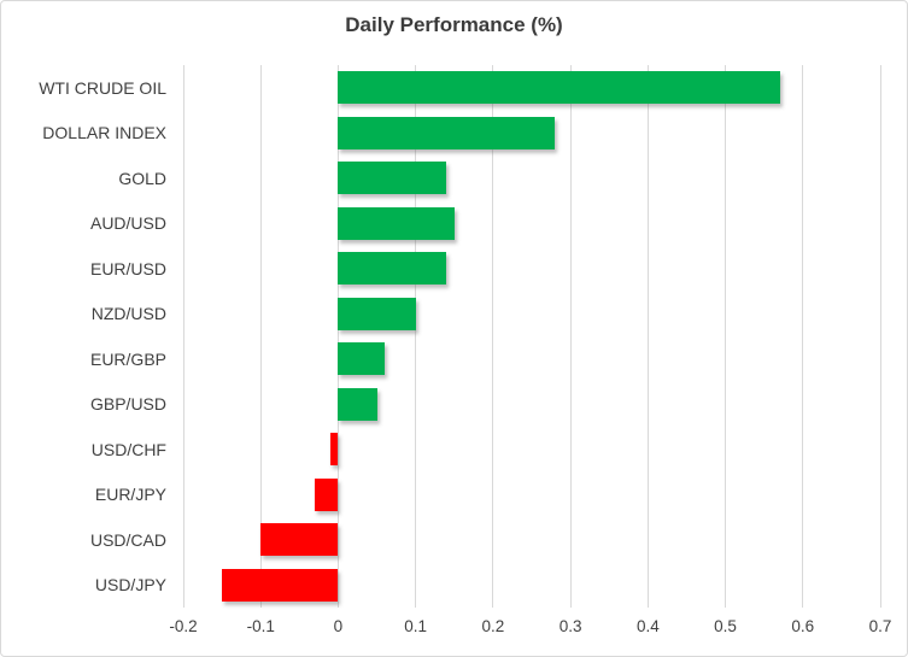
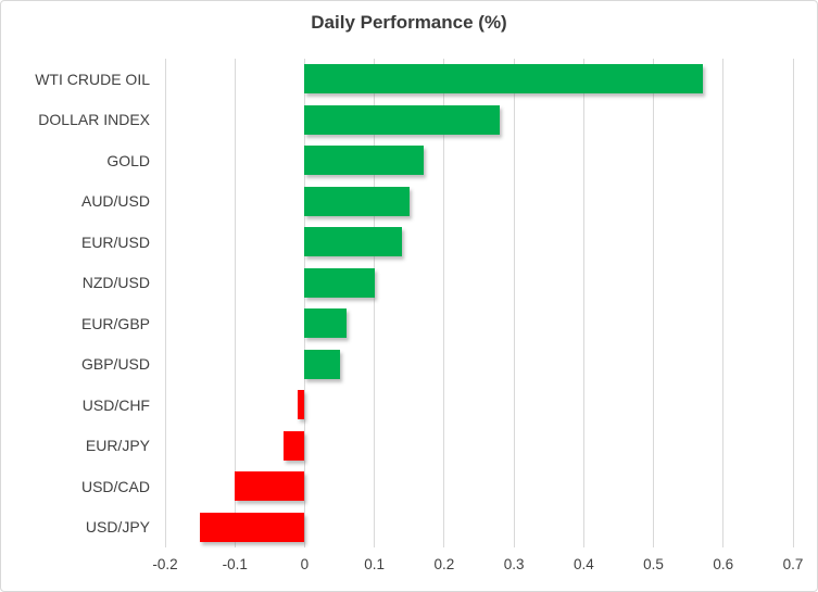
GOLD: 0.14 -> 0.17
